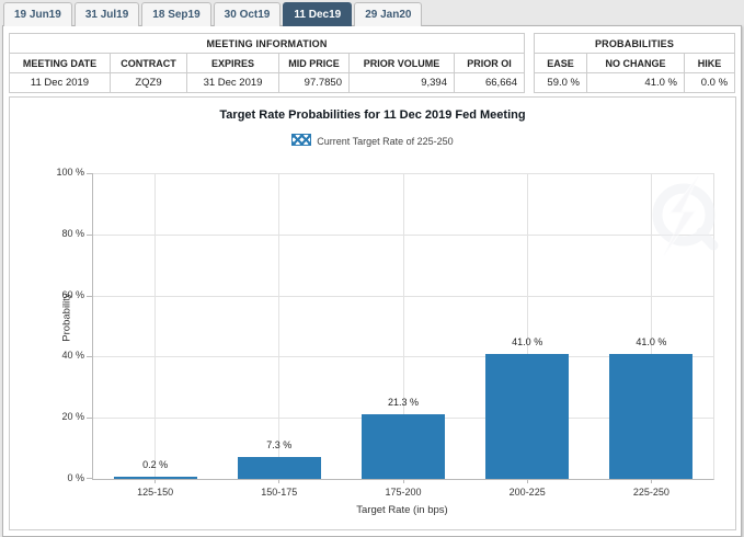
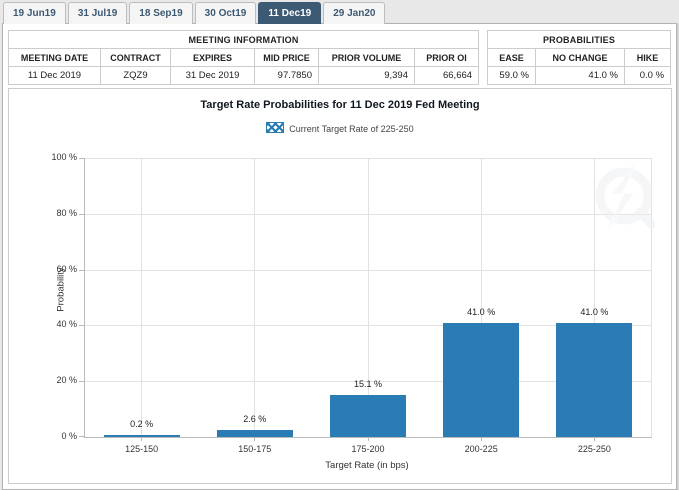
150-175: 7.3 -> 2.6
175-200: 21.3 -> 15.1
